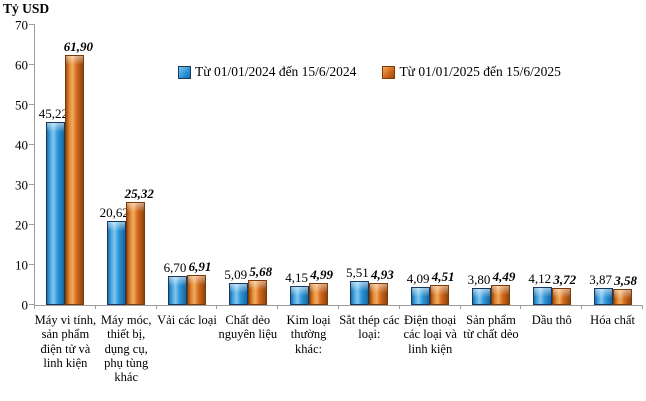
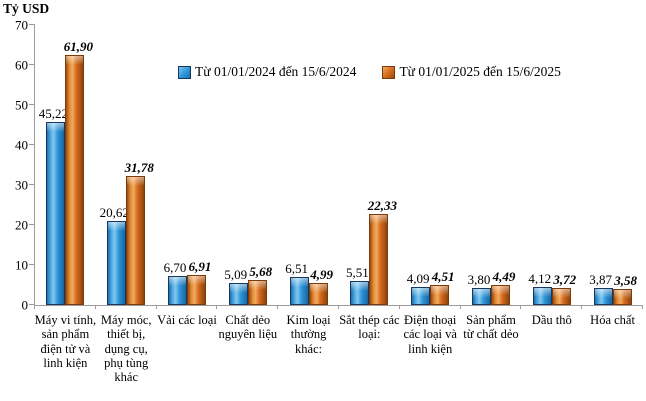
Từ 01/01/2025 đến 15/6/2025/Máy móc, thiết bị, dụng cụ, phụ tùng khác: 25,32 -> 31,78
Từ 01/01/2024 đến 15/6/2024/Kim loại thường khác:: 4,15 -> 6,51
Từ 01/01/2025 đến 15/6/2025/Sắt thép các loại:: 4,93 -> 22,33
